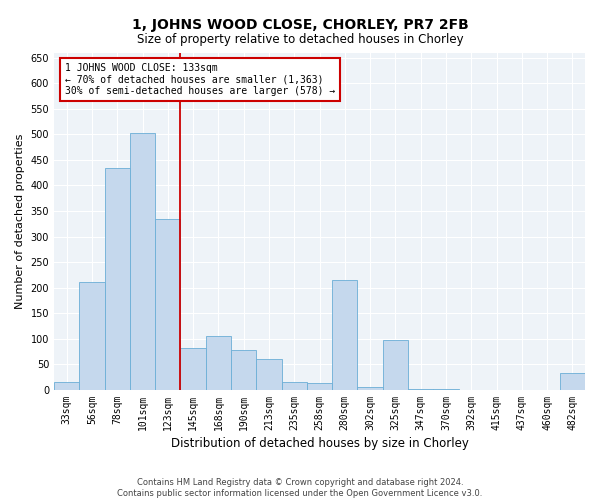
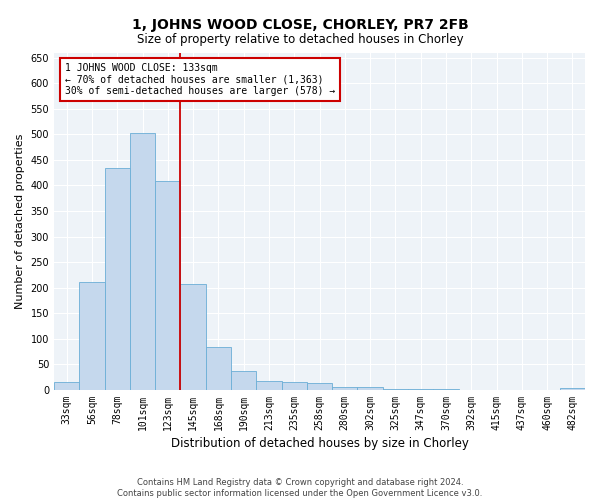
123sqm: 334 -> 409
145sqm: 82 -> 207
168sqm: 106 -> 84
190sqm: 78 -> 38
213sqm: 60 -> 17
280sqm: 216 -> 6
325sqm: 98 -> 2
482sqm: 34 -> 4
